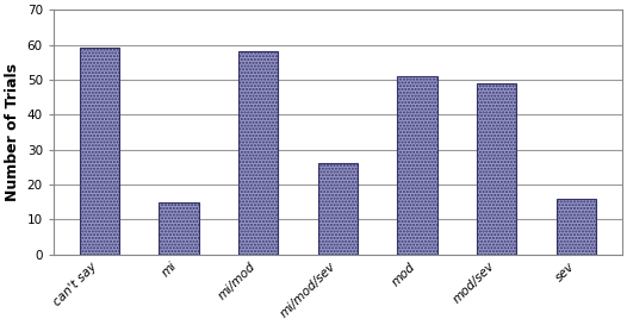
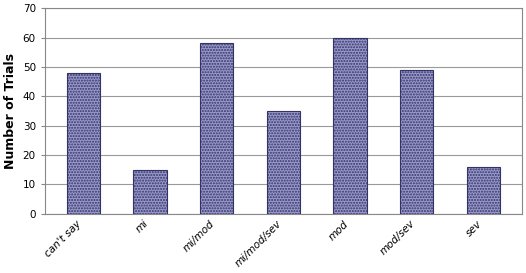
can't say: 59 -> 48
mi/mod/sev: 26 -> 35
mod: 51 -> 60
